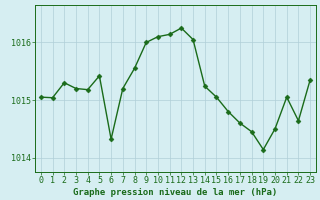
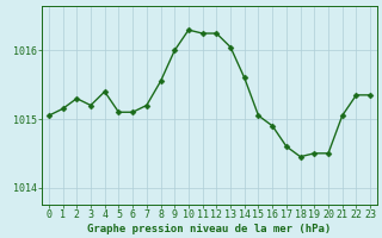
1: 1015.04 -> 1015.15
4: 1015.18 -> 1015.40
5: 1015.42 -> 1015.10
6: 1014.32 -> 1015.10
10: 1016.10 -> 1016.30
11: 1016.14 -> 1016.25
14: 1015.24 -> 1015.60
16: 1014.80 -> 1014.90
19: 1014.14 -> 1014.50
22: 1014.64 -> 1015.35
